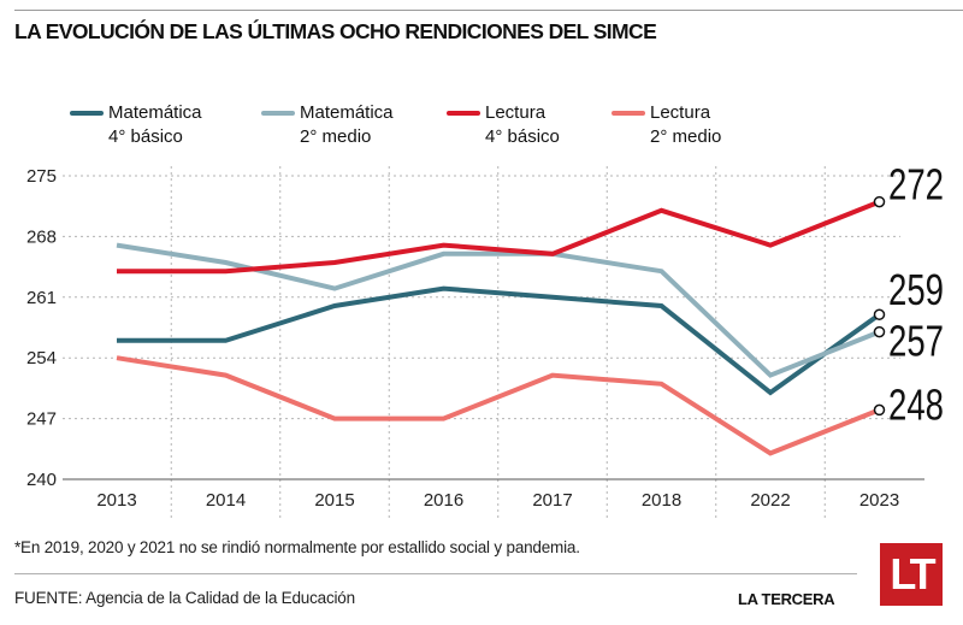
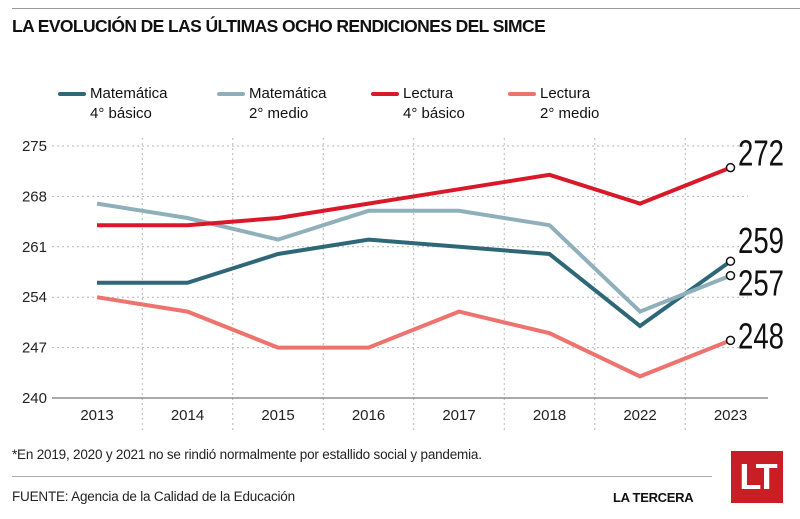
Lectura 4° básico/2017: 266 -> 269
Lectura 2° medio/2018: 251 -> 249
